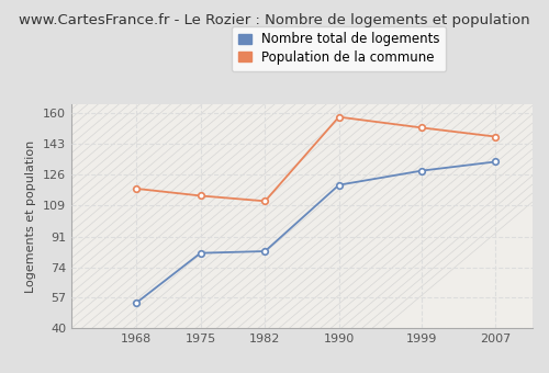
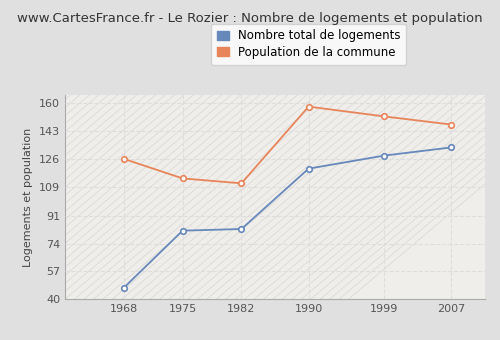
Nombre total de logements/1968: 54 -> 47
Population de la commune/1968: 118 -> 126
